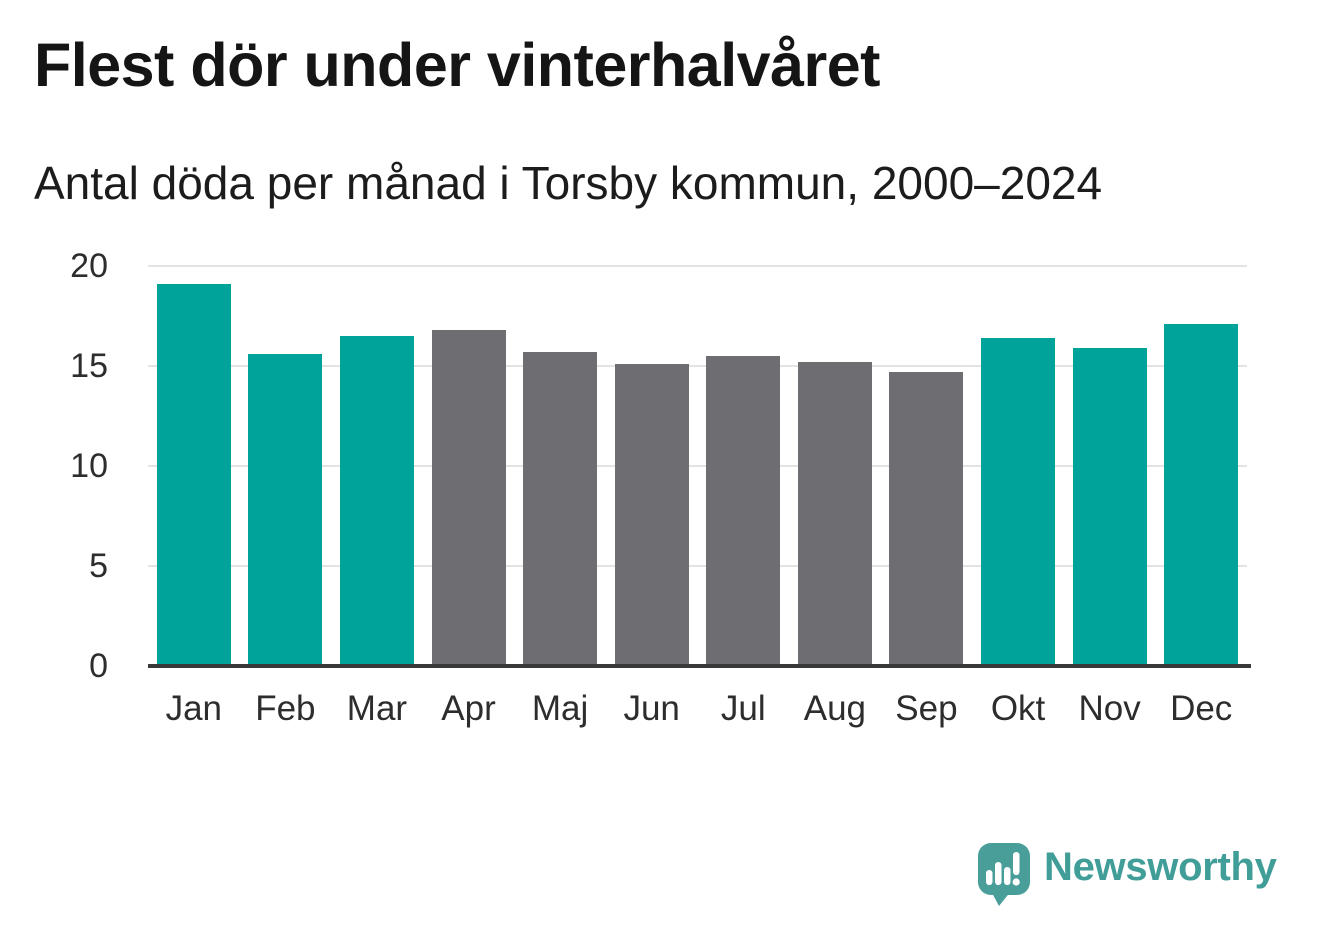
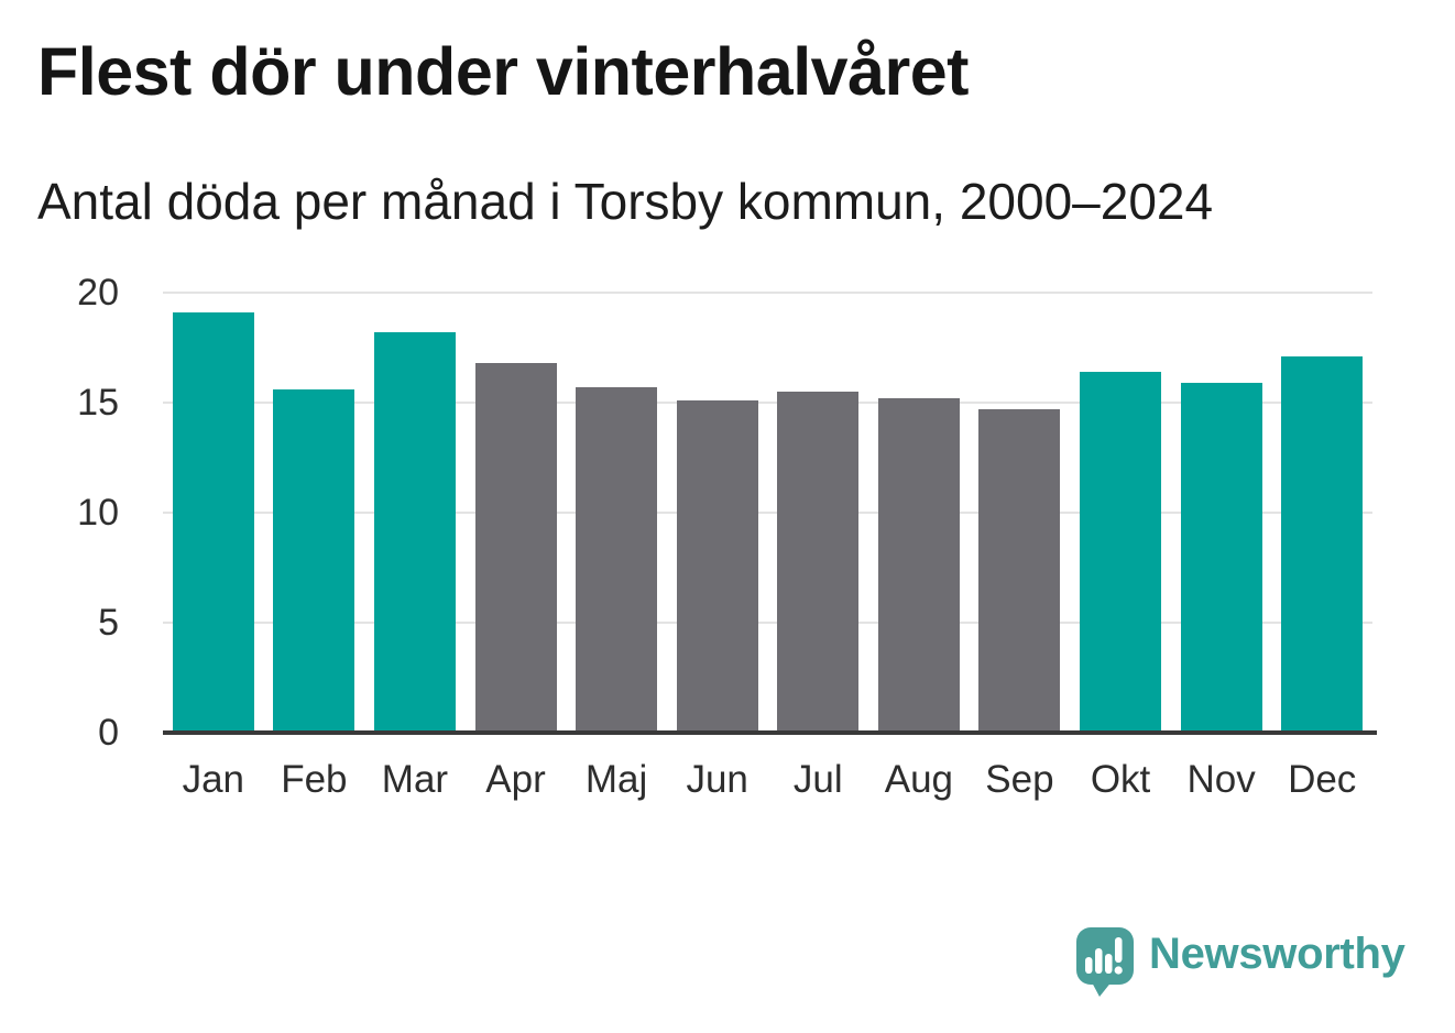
Mar: 16.5 -> 18.2
